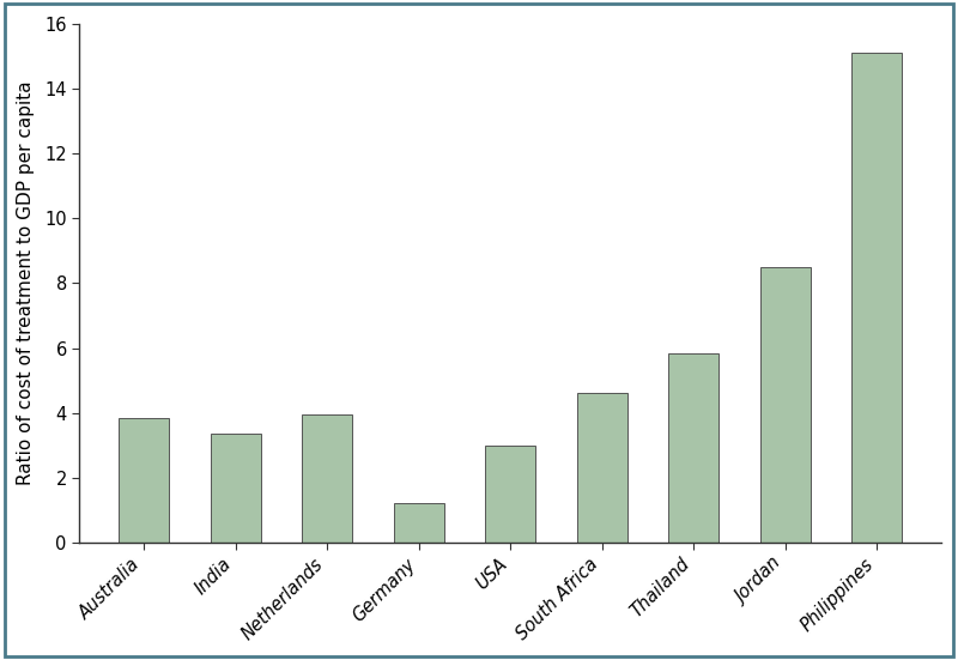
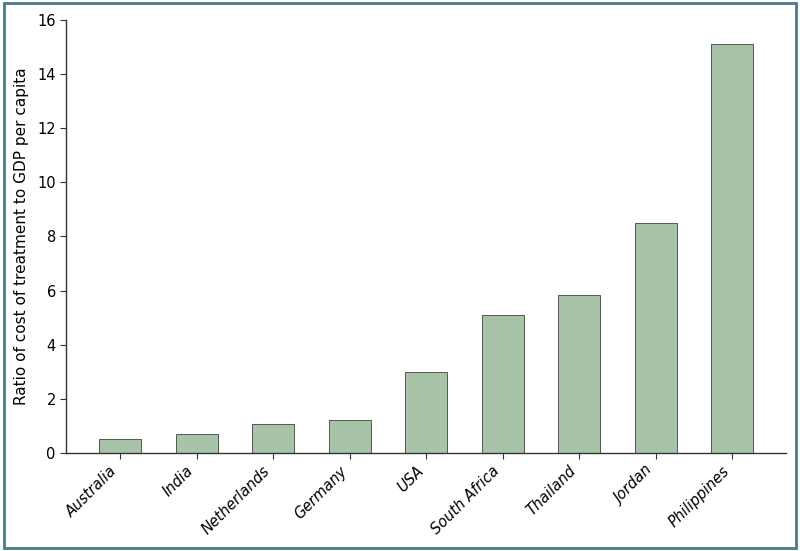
Australia: 3.85 -> 0.50
India: 3.35 -> 0.70
Netherlands: 3.95 -> 1.05
South Africa: 4.60 -> 5.10
